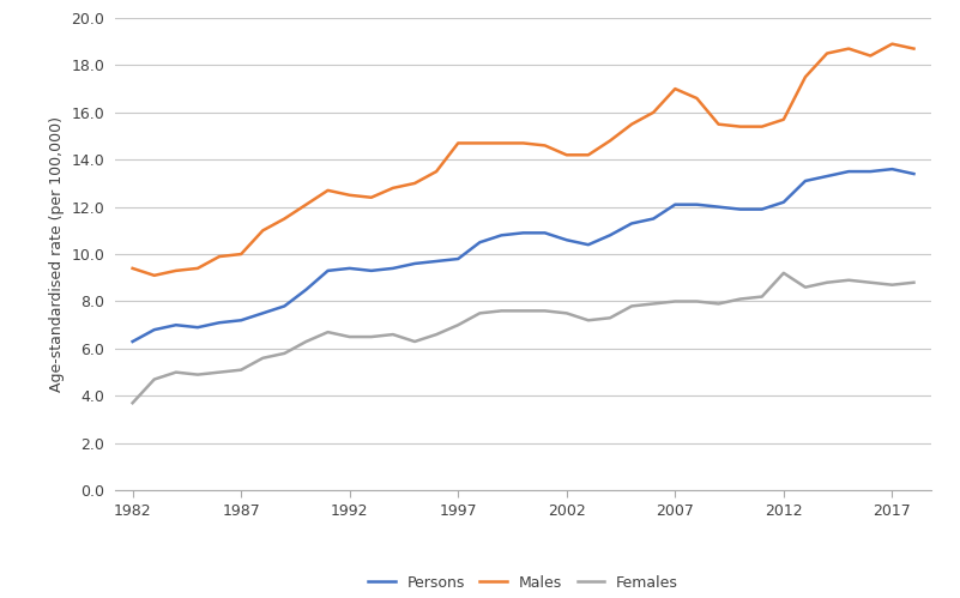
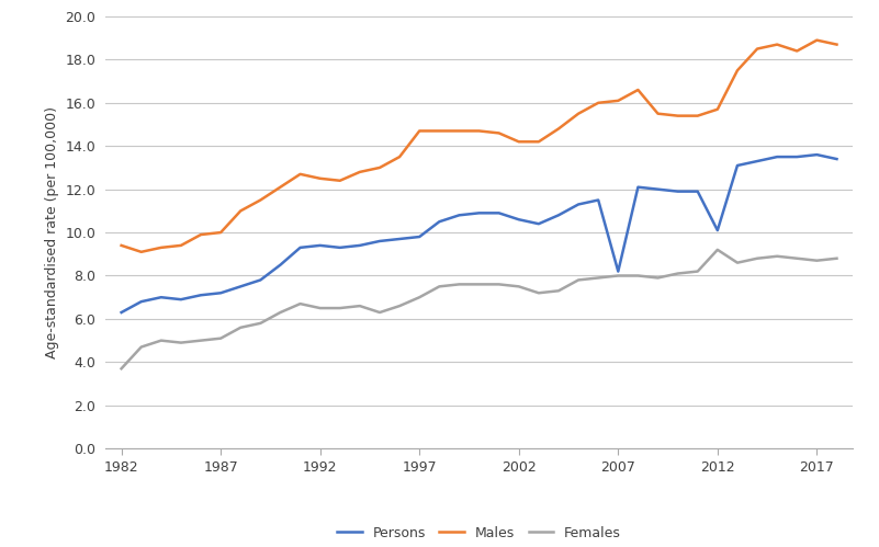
Persons/2007: 12.1 -> 8.2
Males/2007: 17.0 -> 16.1
Persons/2012: 12.2 -> 10.1
